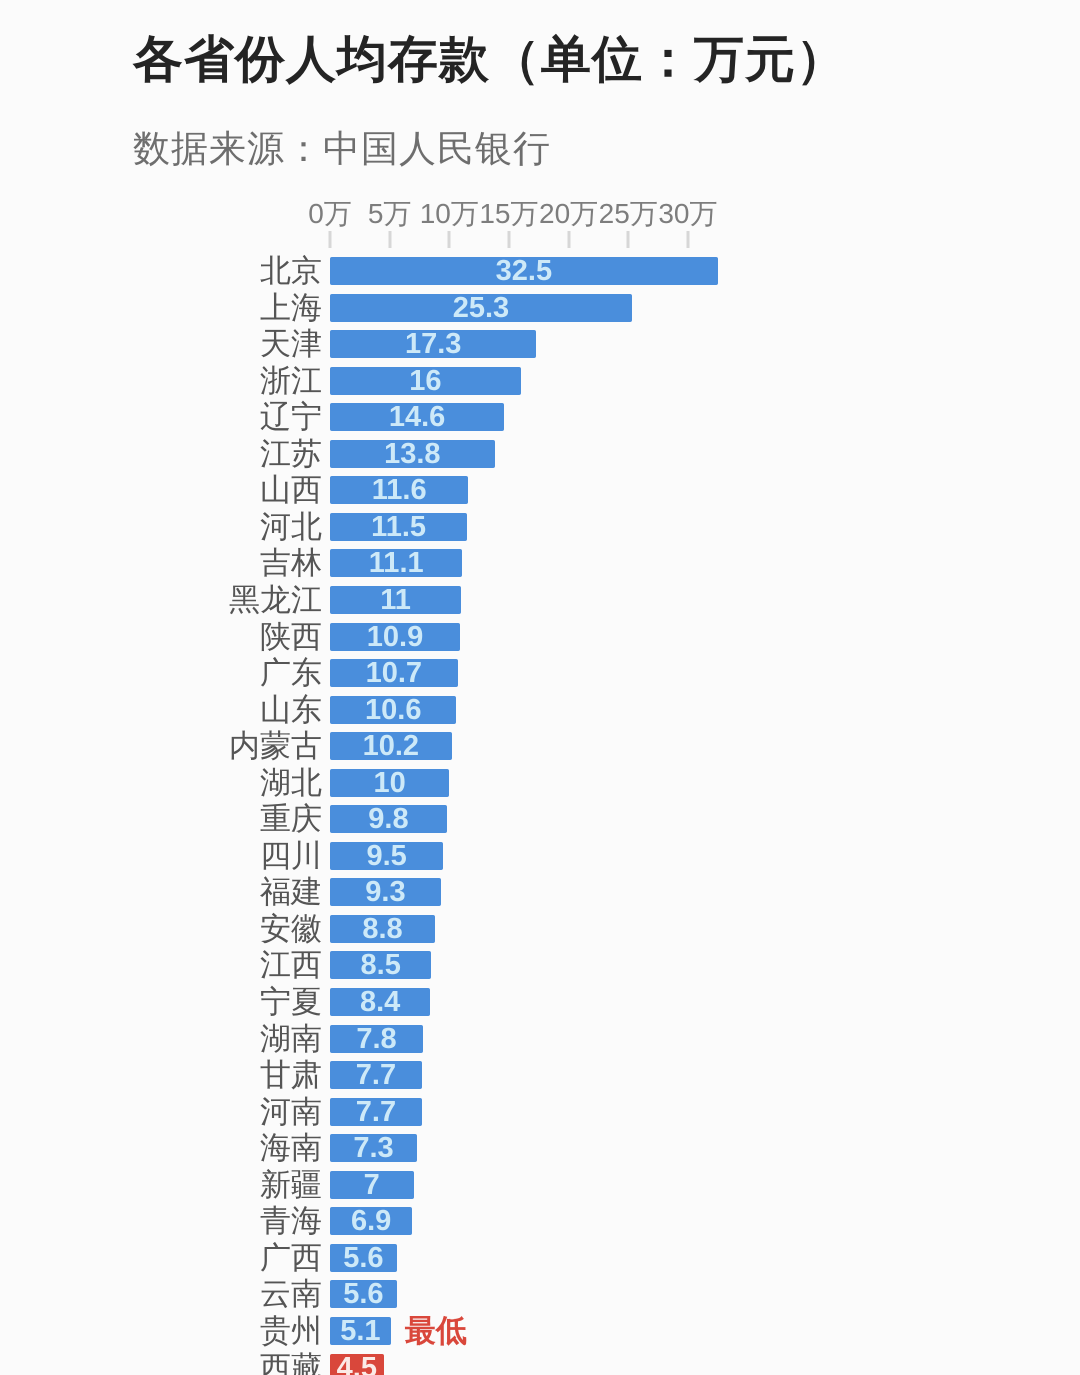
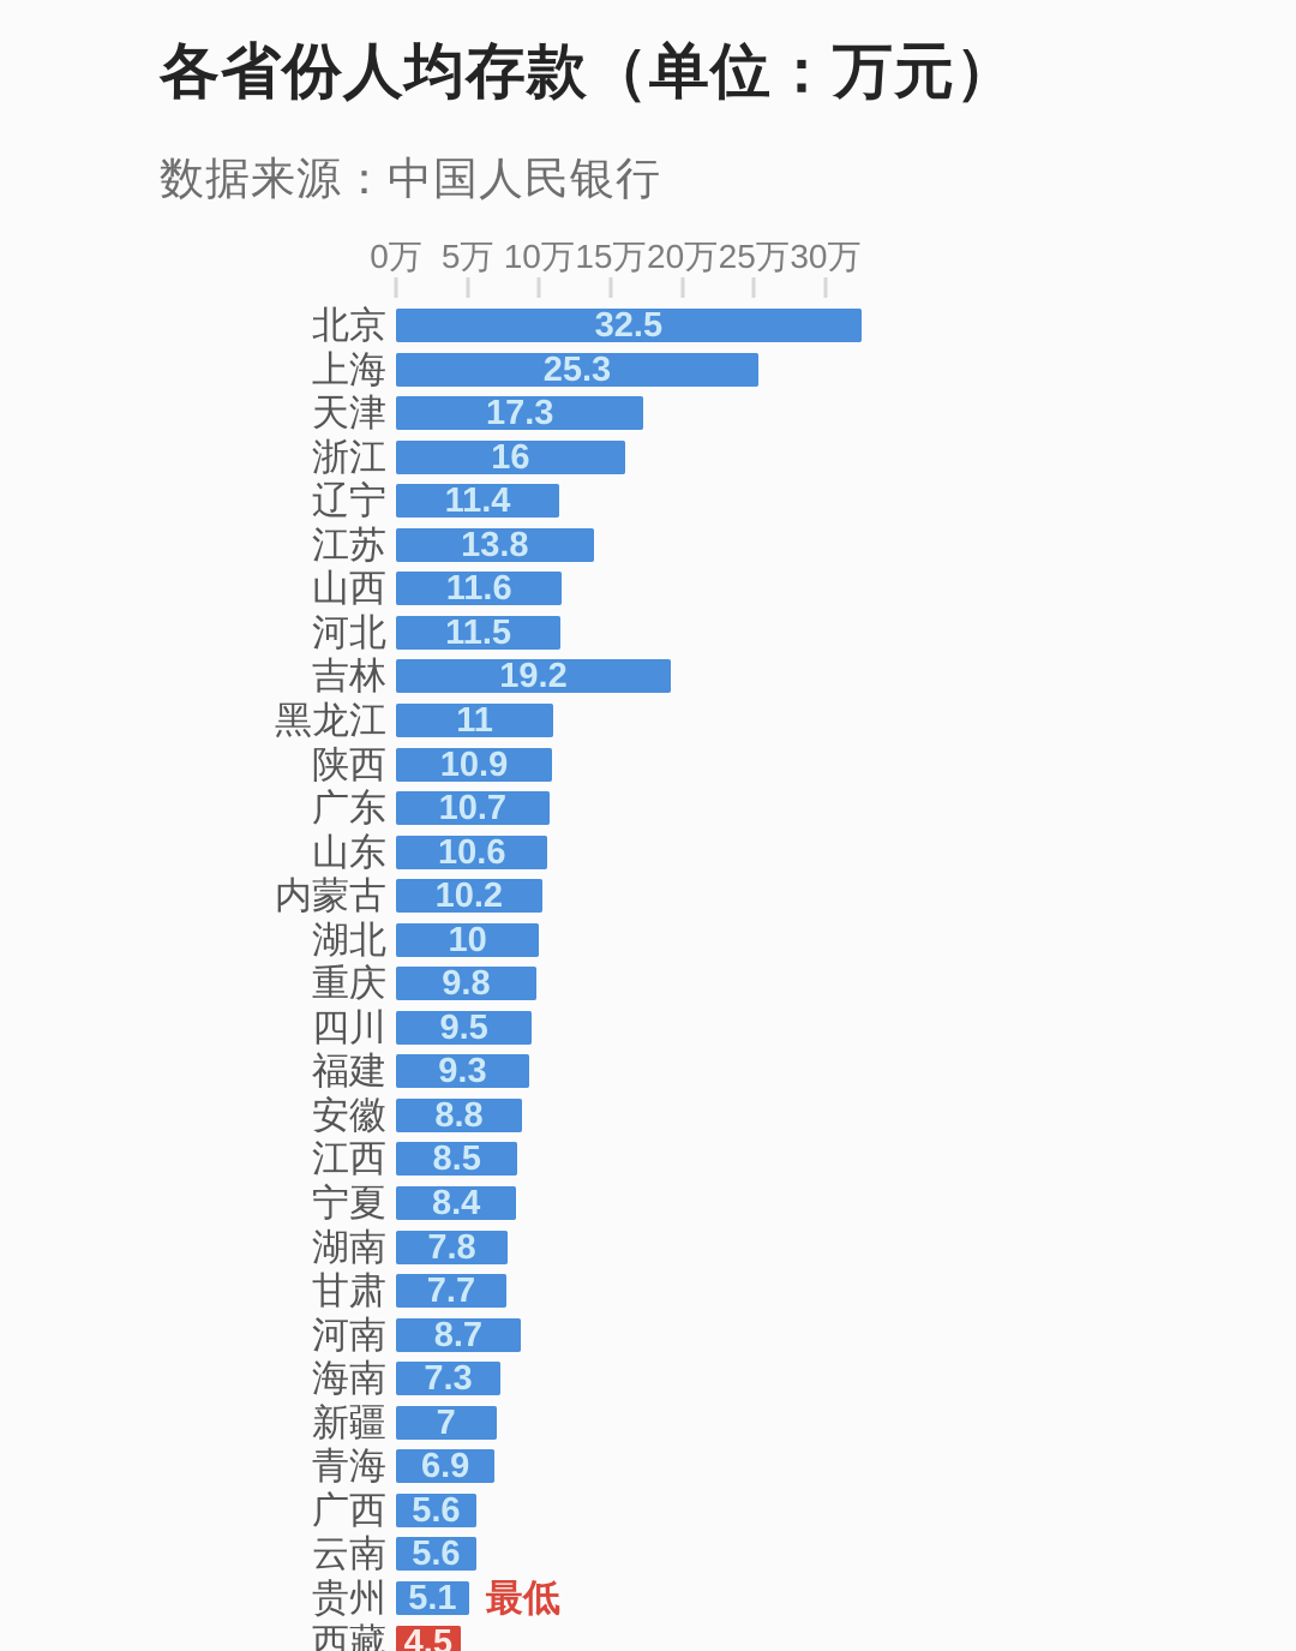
辽宁: 14.6 -> 11.4
吉林: 11.1 -> 19.2
河南: 7.7 -> 8.7
